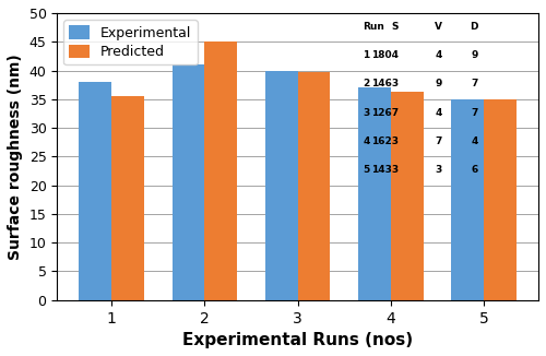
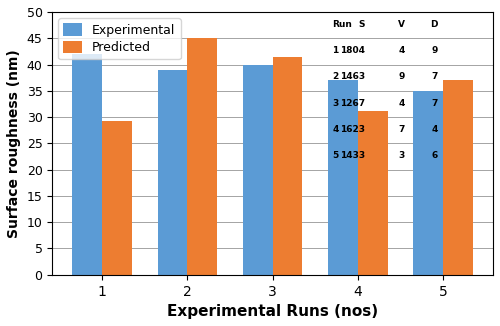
Experimental/1: 38 -> 42
Predicted/1: 35.5 -> 29.2
Experimental/2: 41 -> 39
Predicted/3: 39.8 -> 41.4
Predicted/4: 36.3 -> 31.2
Predicted/5: 35.0 -> 37.0
